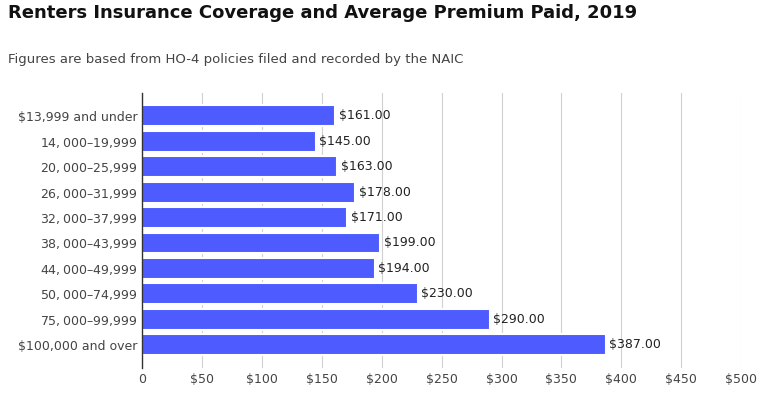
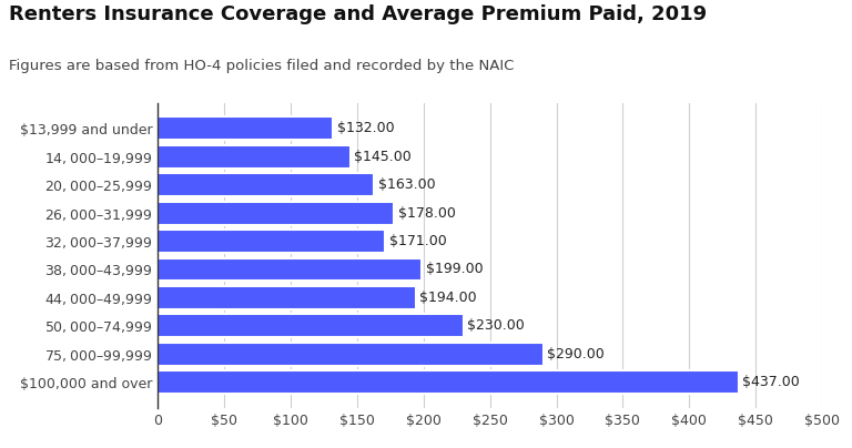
$13,999 and under: $161.00 -> $132.00
$100,000 and over: $387.00 -> $437.00
